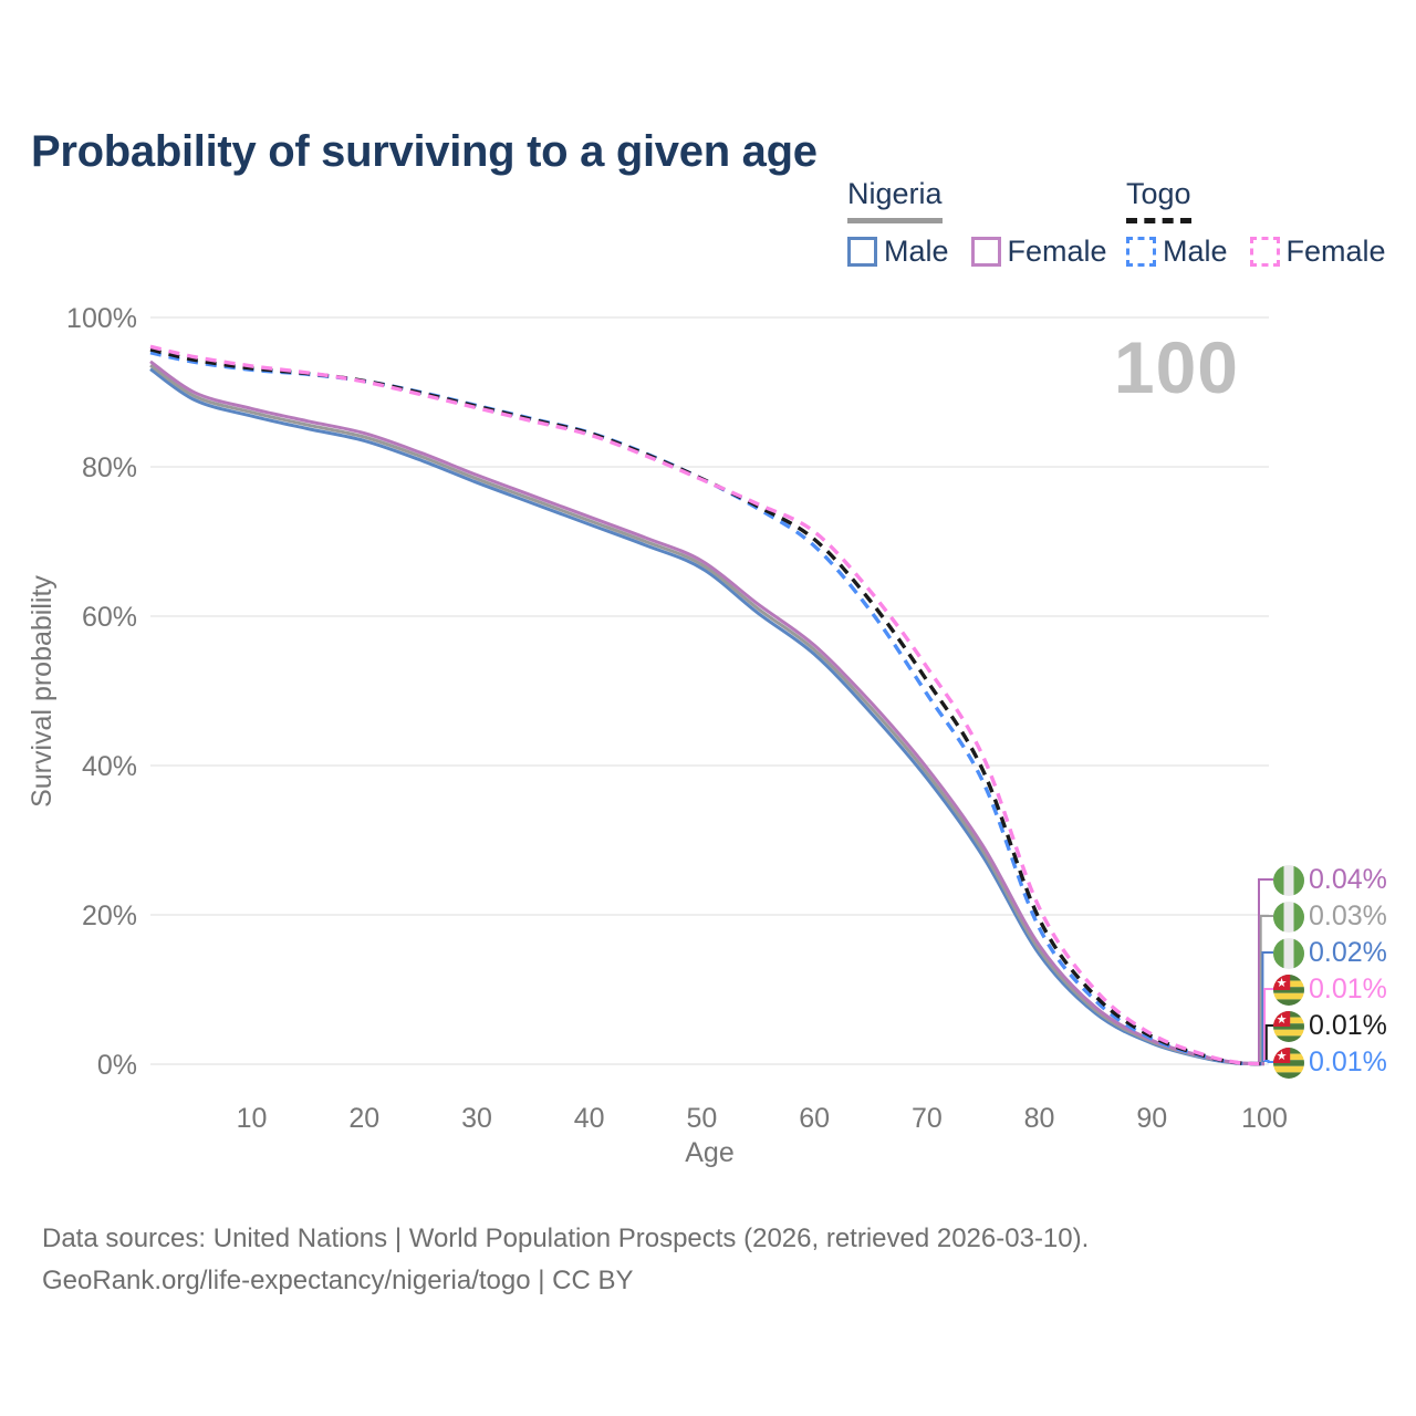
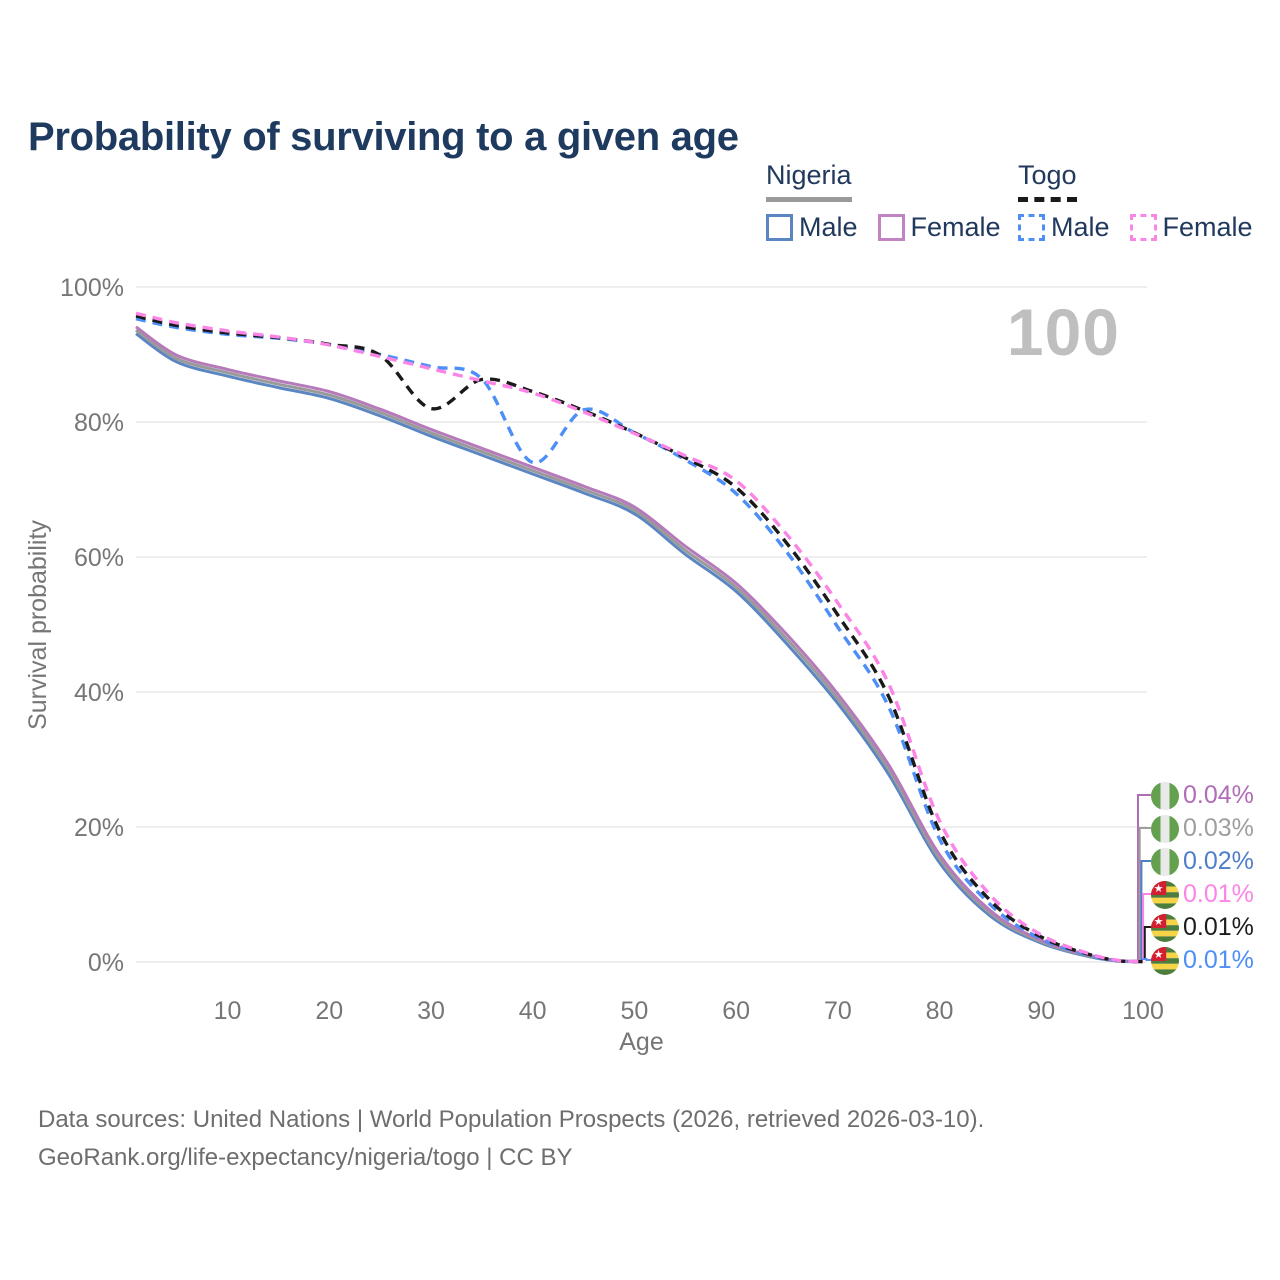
Togo/30: 88% -> 82%
Togo Male/40: 85% -> 74%
